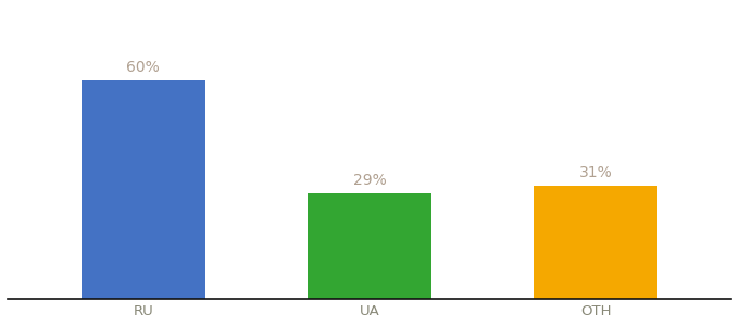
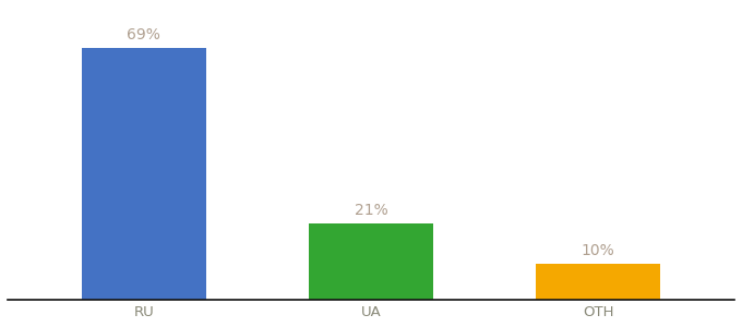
RU: 60% -> 69%
UA: 29% -> 21%
OTH: 31% -> 10%
